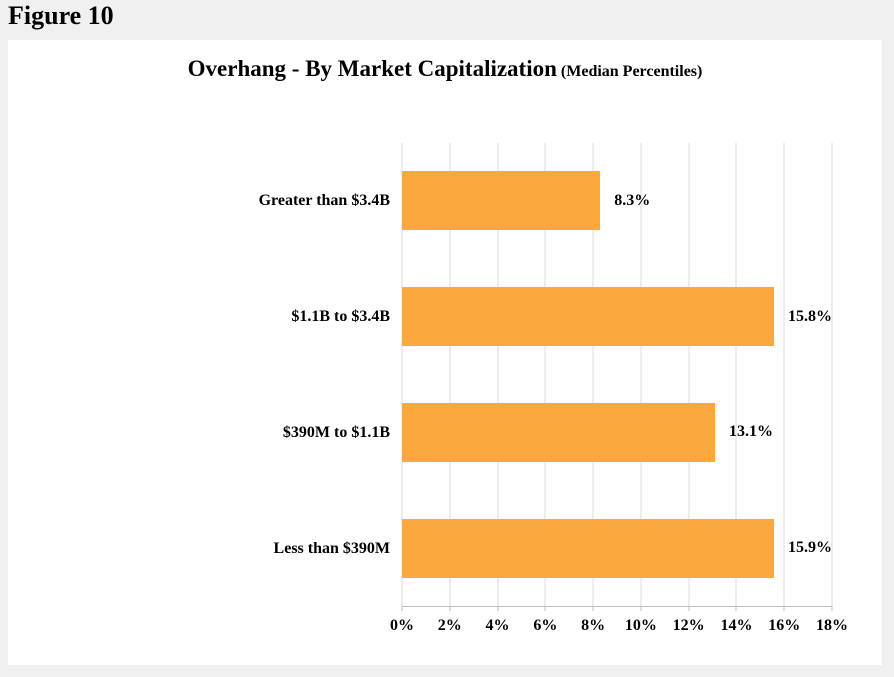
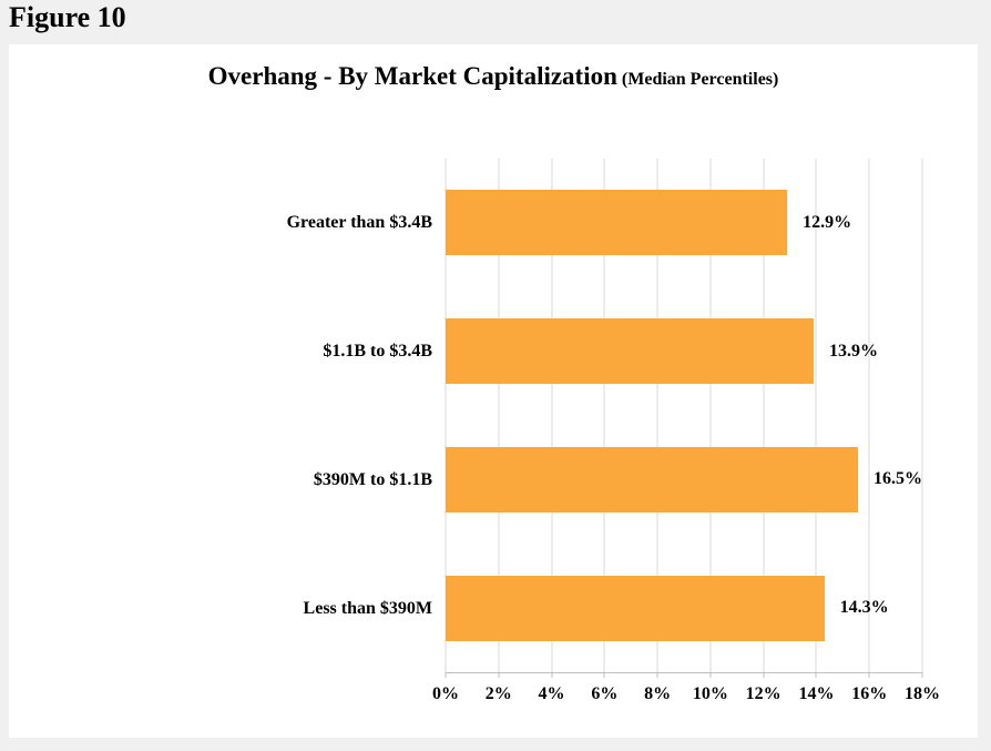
Greater than $3.4B: 8.3% -> 12.9%
$1.1B to $3.4B: 15.8% -> 13.9%
$390M to $1.1B: 13.1% -> 16.5%
Less than $390M: 15.9% -> 14.3%
